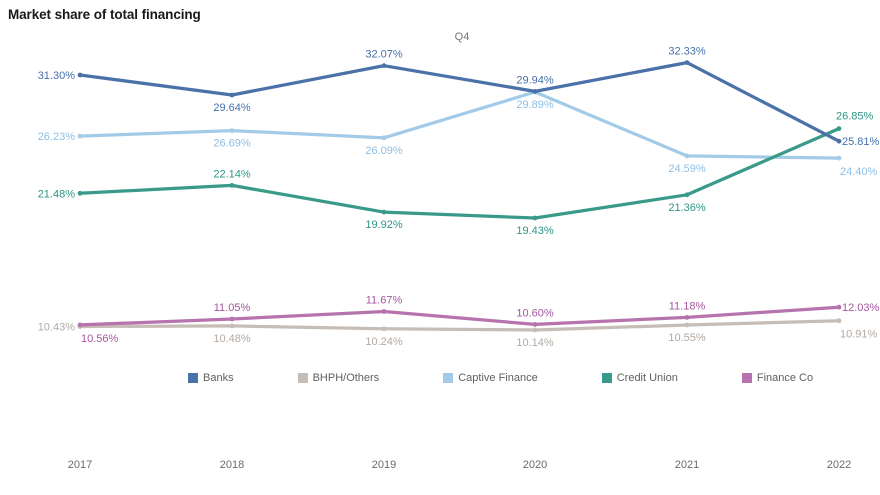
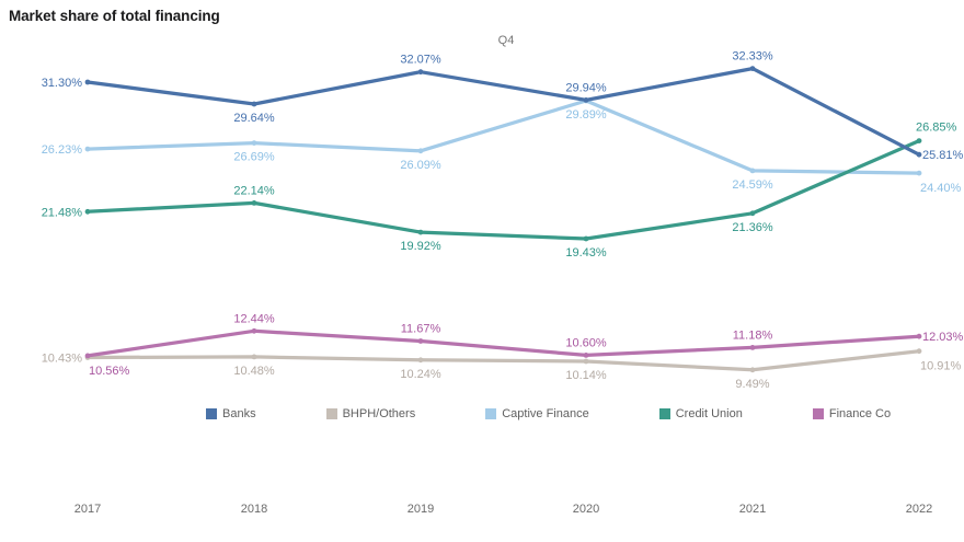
Finance Co/2018: 11.05% -> 12.44%
BHPH/Others/2021: 10.55% -> 9.49%
